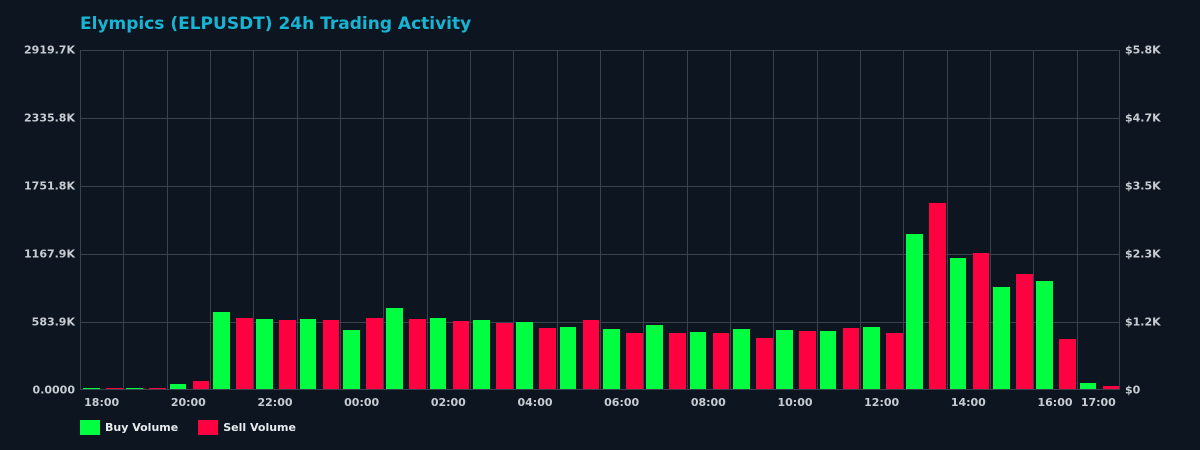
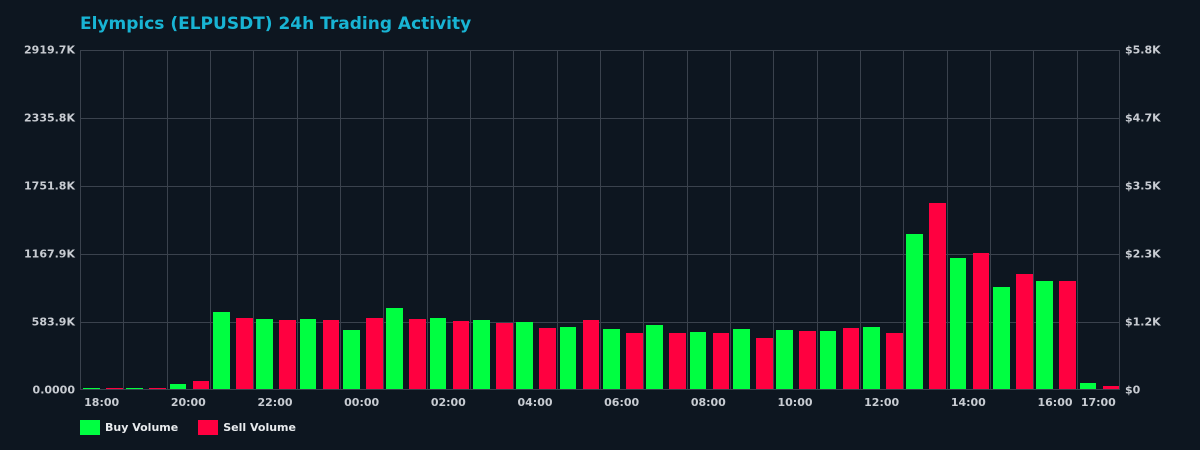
Sell Volume/16:00: 430K -> 930K
